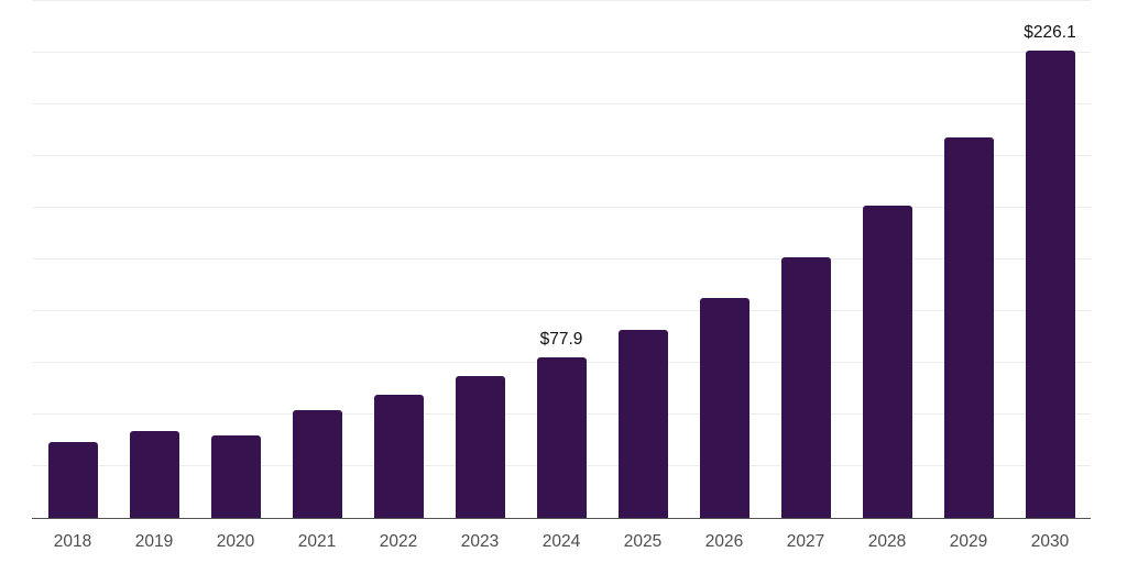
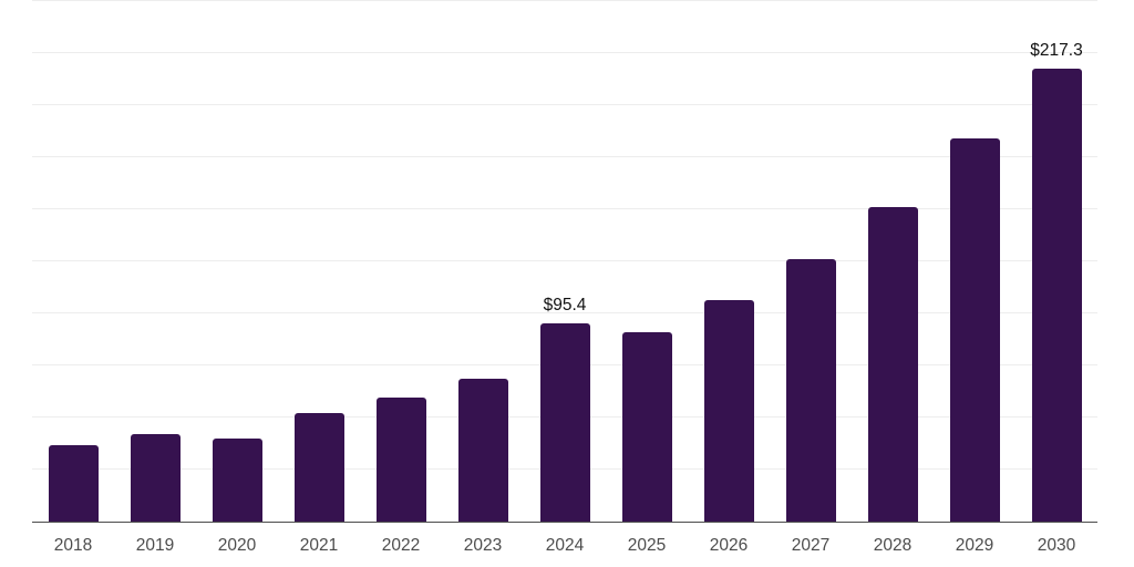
2024: $77.9 -> $95.4
2030: $226.1 -> $217.3
